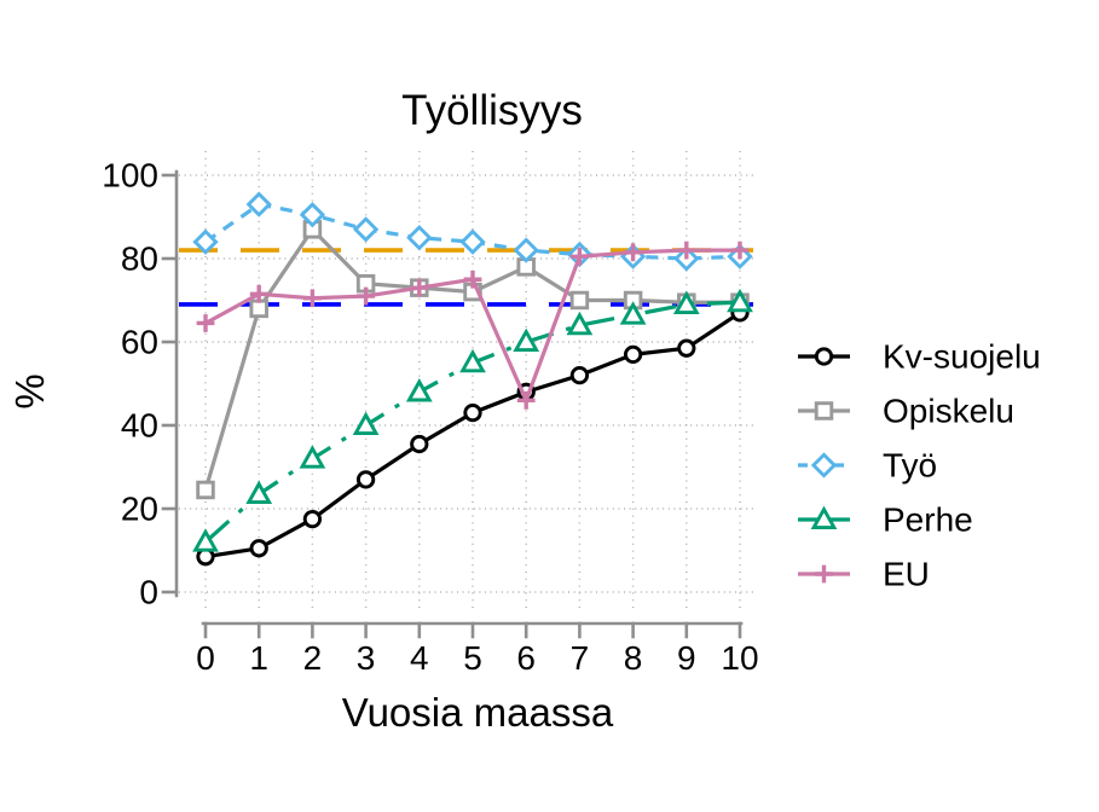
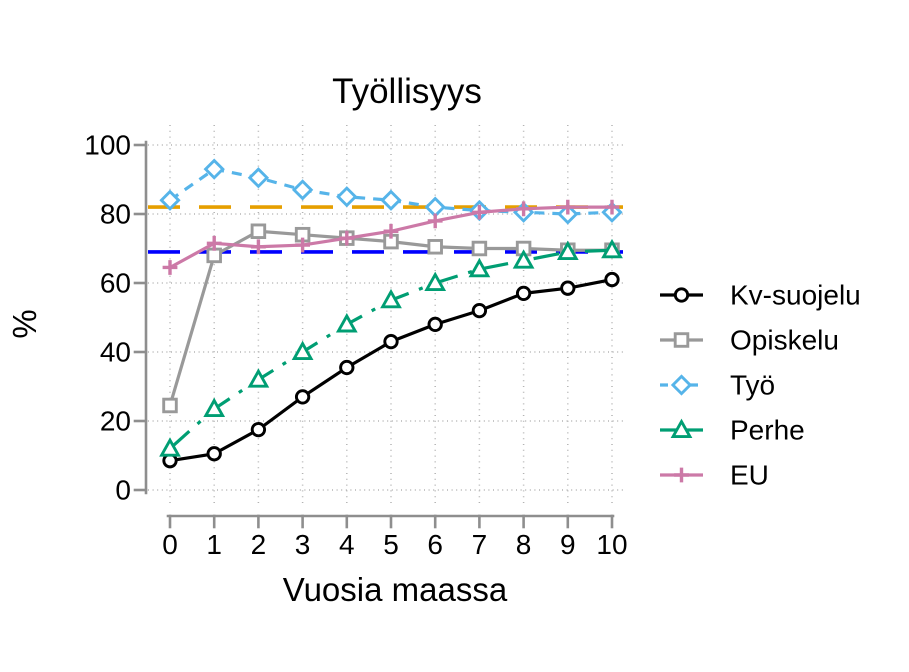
Opiskelu/2: 87 -> 75
Opiskelu/6: 78 -> 70
EU/6: 46 -> 78
Kv-suojelu/10: 67 -> 61
